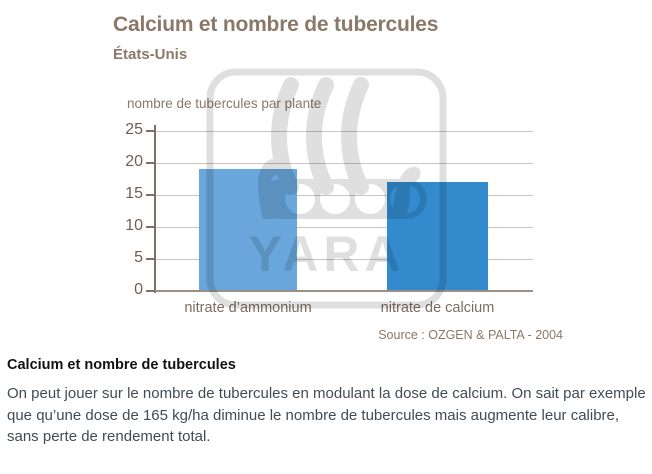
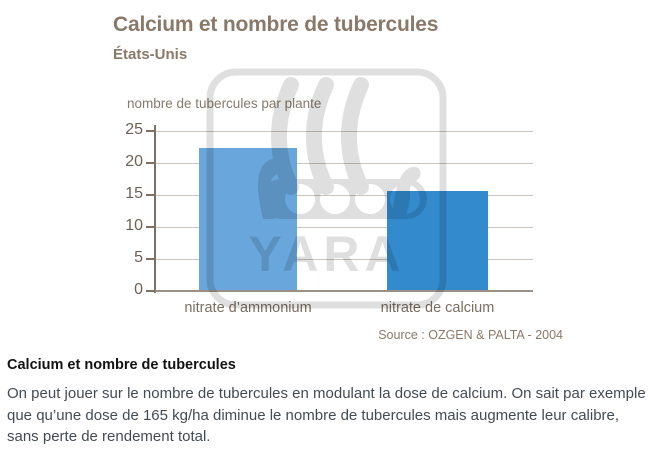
nitrate d’ammonium: 19 -> 22
nitrate de calcium: 17 -> 16
